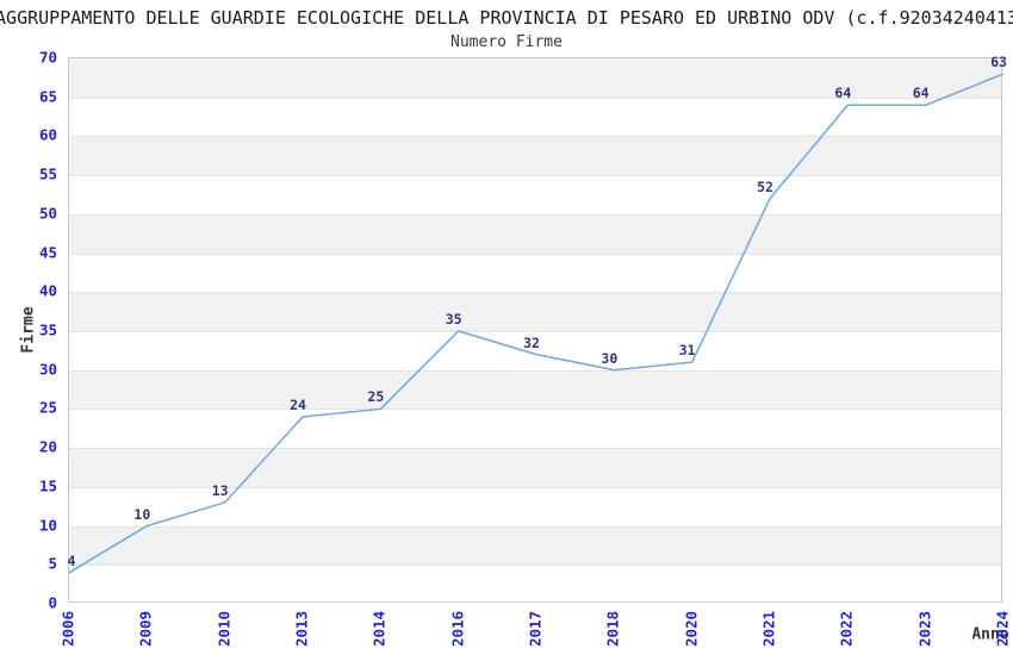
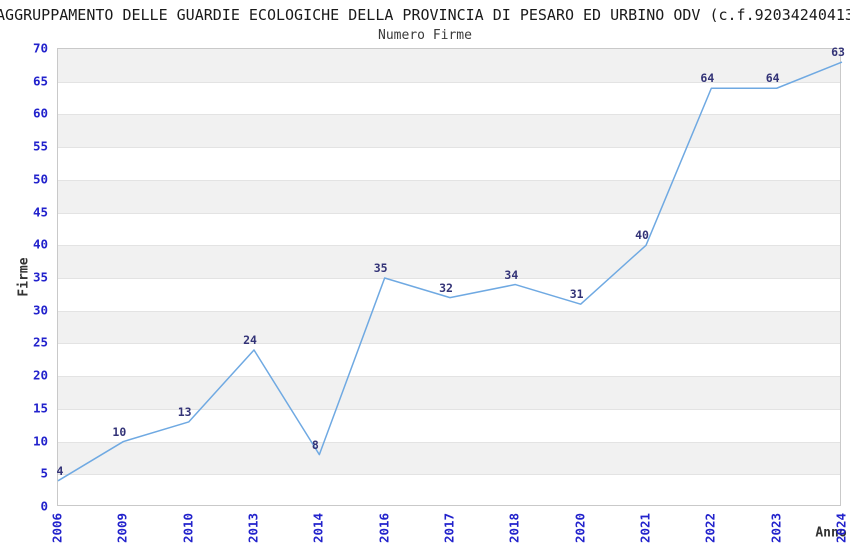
2014: 25 -> 8
2018: 30 -> 34
2021: 52 -> 40
